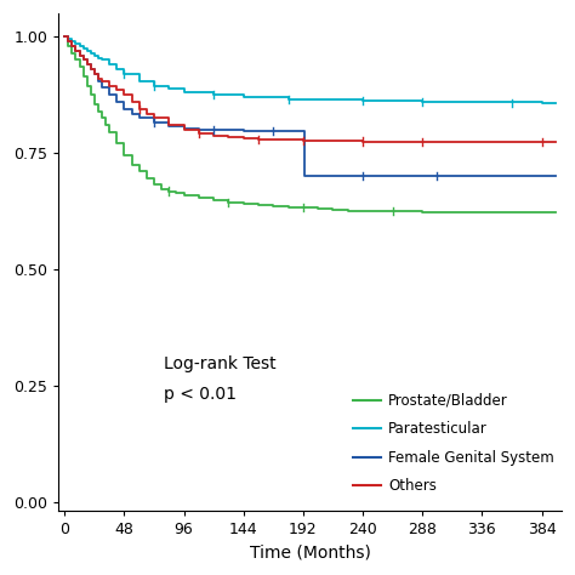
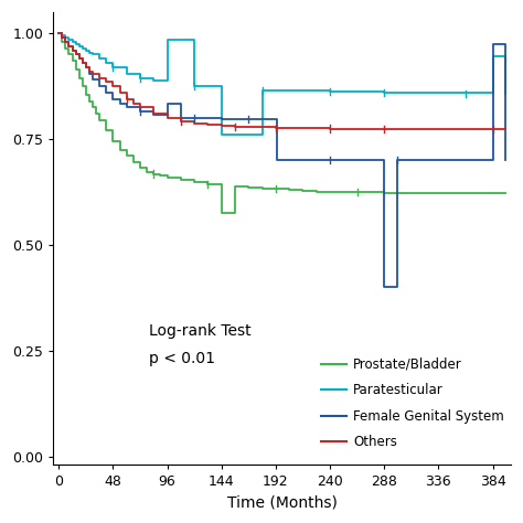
Paratesticular/96: 0.882 -> 0.985
Female Genital System/96: 0.803 -> 0.835
Prostate/Bladder/144: 0.640 -> 0.575
Paratesticular/144: 0.870 -> 0.760
Female Genital System/288: 0.700 -> 0.400
Paratesticular/384: 0.858 -> 0.945
Female Genital System/384: 0.700 -> 0.975
